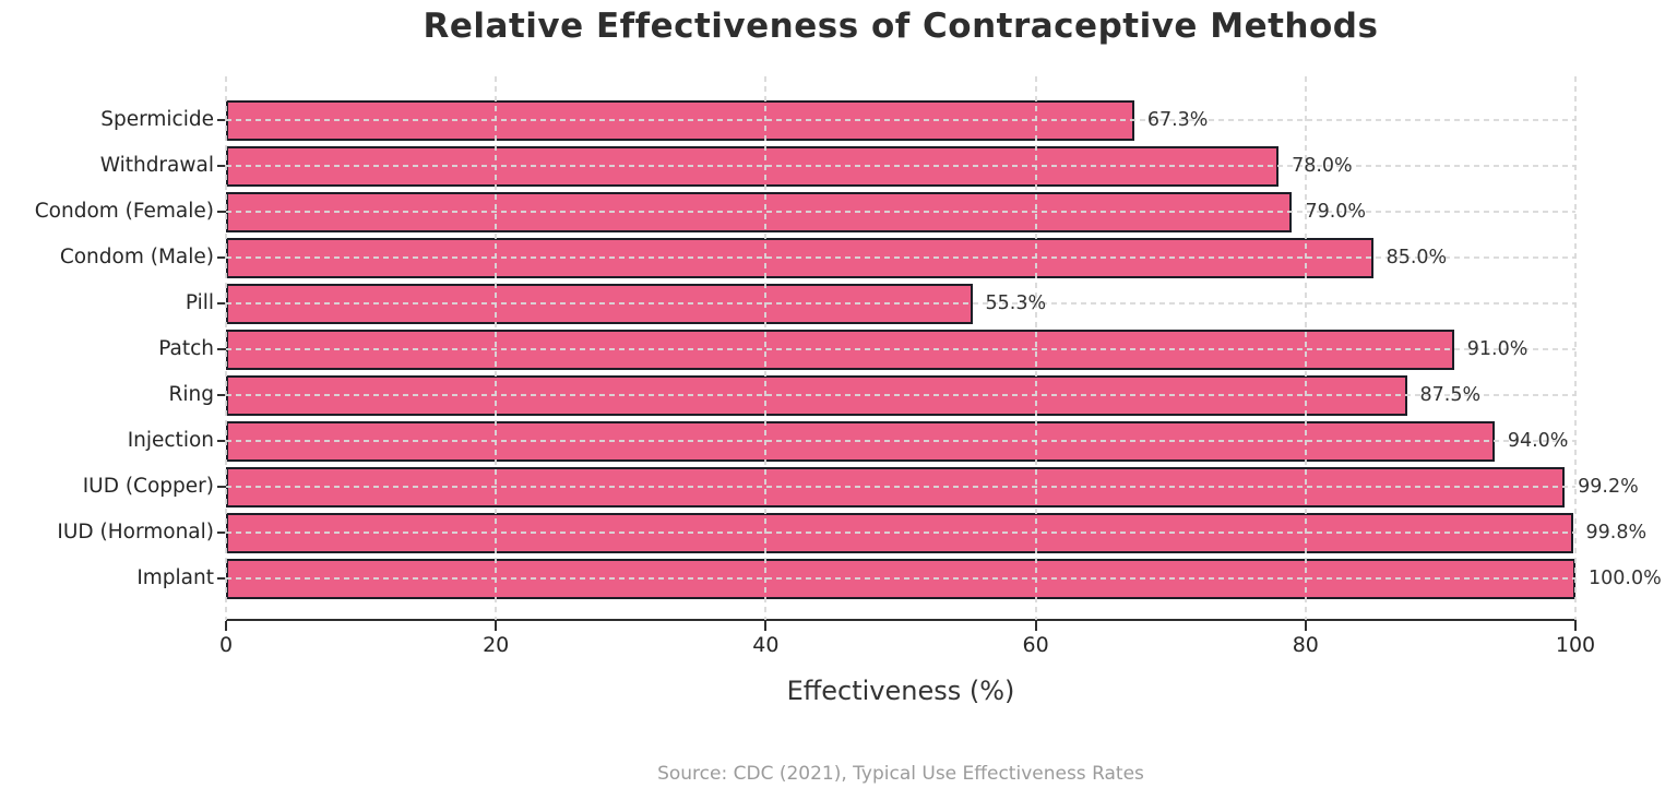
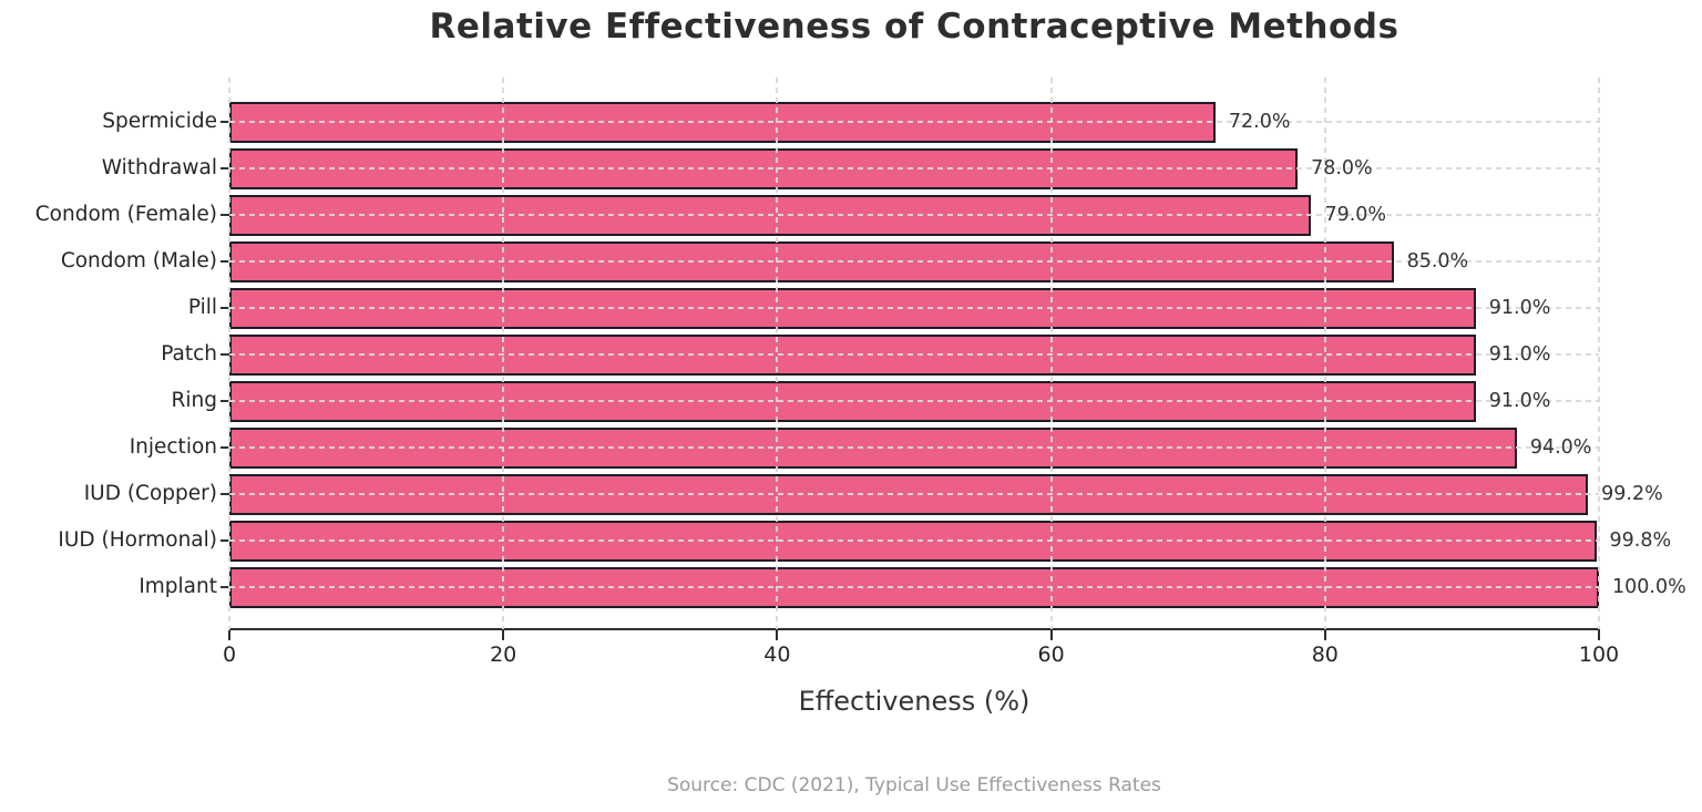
Spermicide: 67.3% -> 72.0%
Pill: 55.3% -> 91.0%
Ring: 87.5% -> 91.0%
